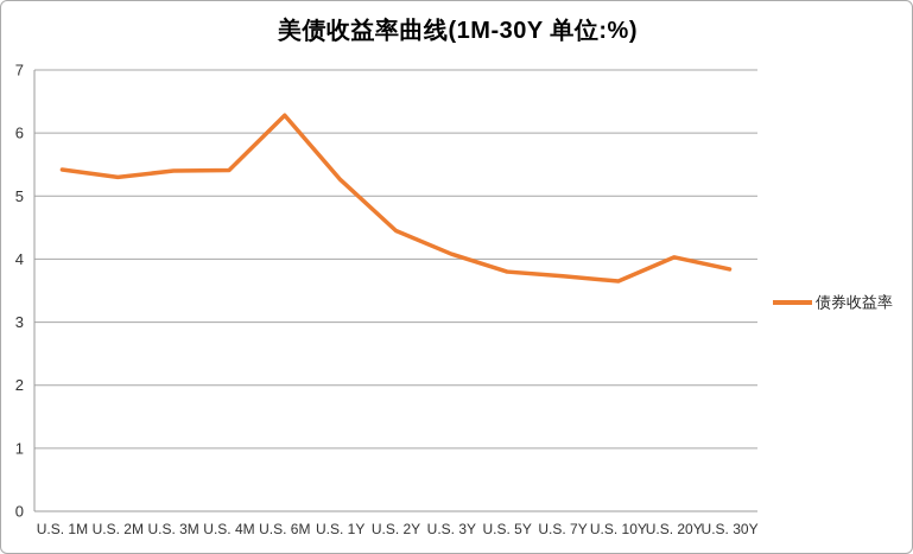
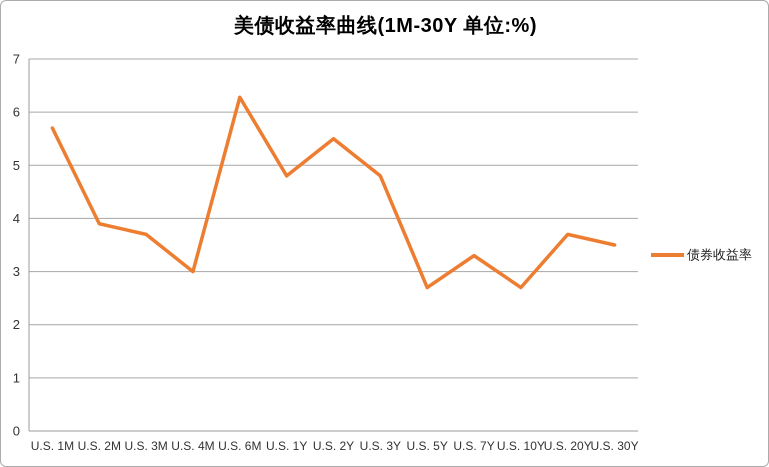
U.S. 1M: 5.4 -> 5.7
U.S. 2M: 5.3 -> 3.9
U.S. 3M: 5.4 -> 3.7
U.S. 4M: 5.4 -> 3.0
U.S. 1Y: 5.3 -> 4.8
U.S. 2Y: 4.5 -> 5.5
U.S. 3Y: 4.1 -> 4.8
U.S. 5Y: 3.8 -> 2.7
U.S. 7Y: 3.7 -> 3.3
U.S. 10Y: 3.6 -> 2.7
U.S. 20Y: 4.0 -> 3.7
U.S. 30Y: 3.8 -> 3.5
